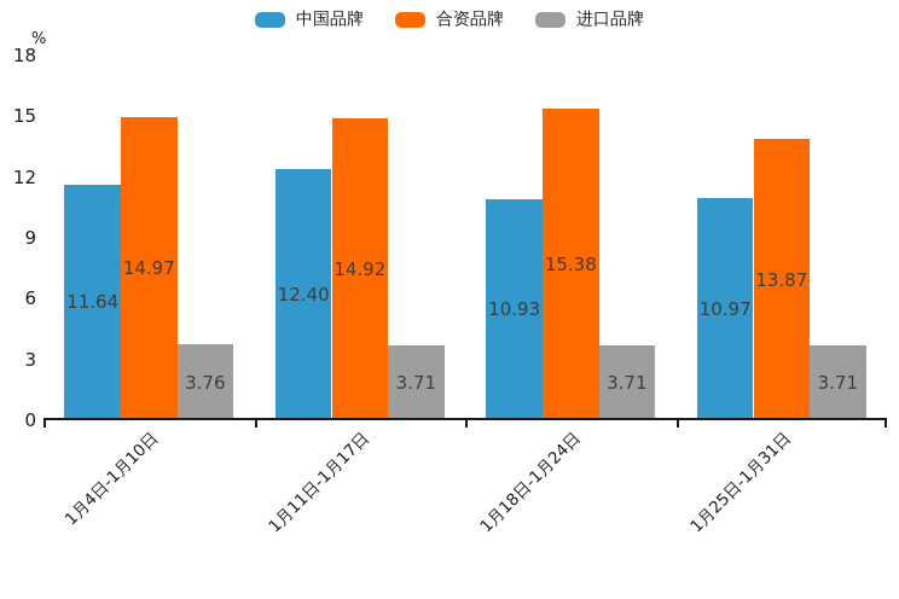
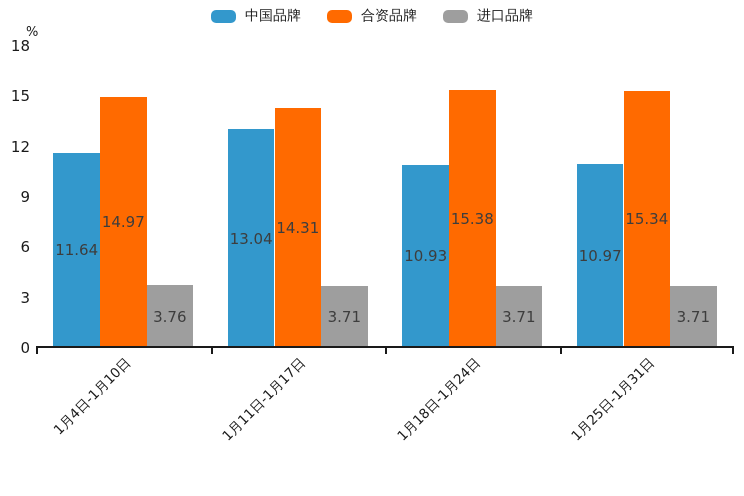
中国品牌/1月11日-1月17日: 12.40 -> 13.04
合资品牌/1月11日-1月17日: 14.92 -> 14.31
合资品牌/1月25日-1月31日: 13.87 -> 15.34
